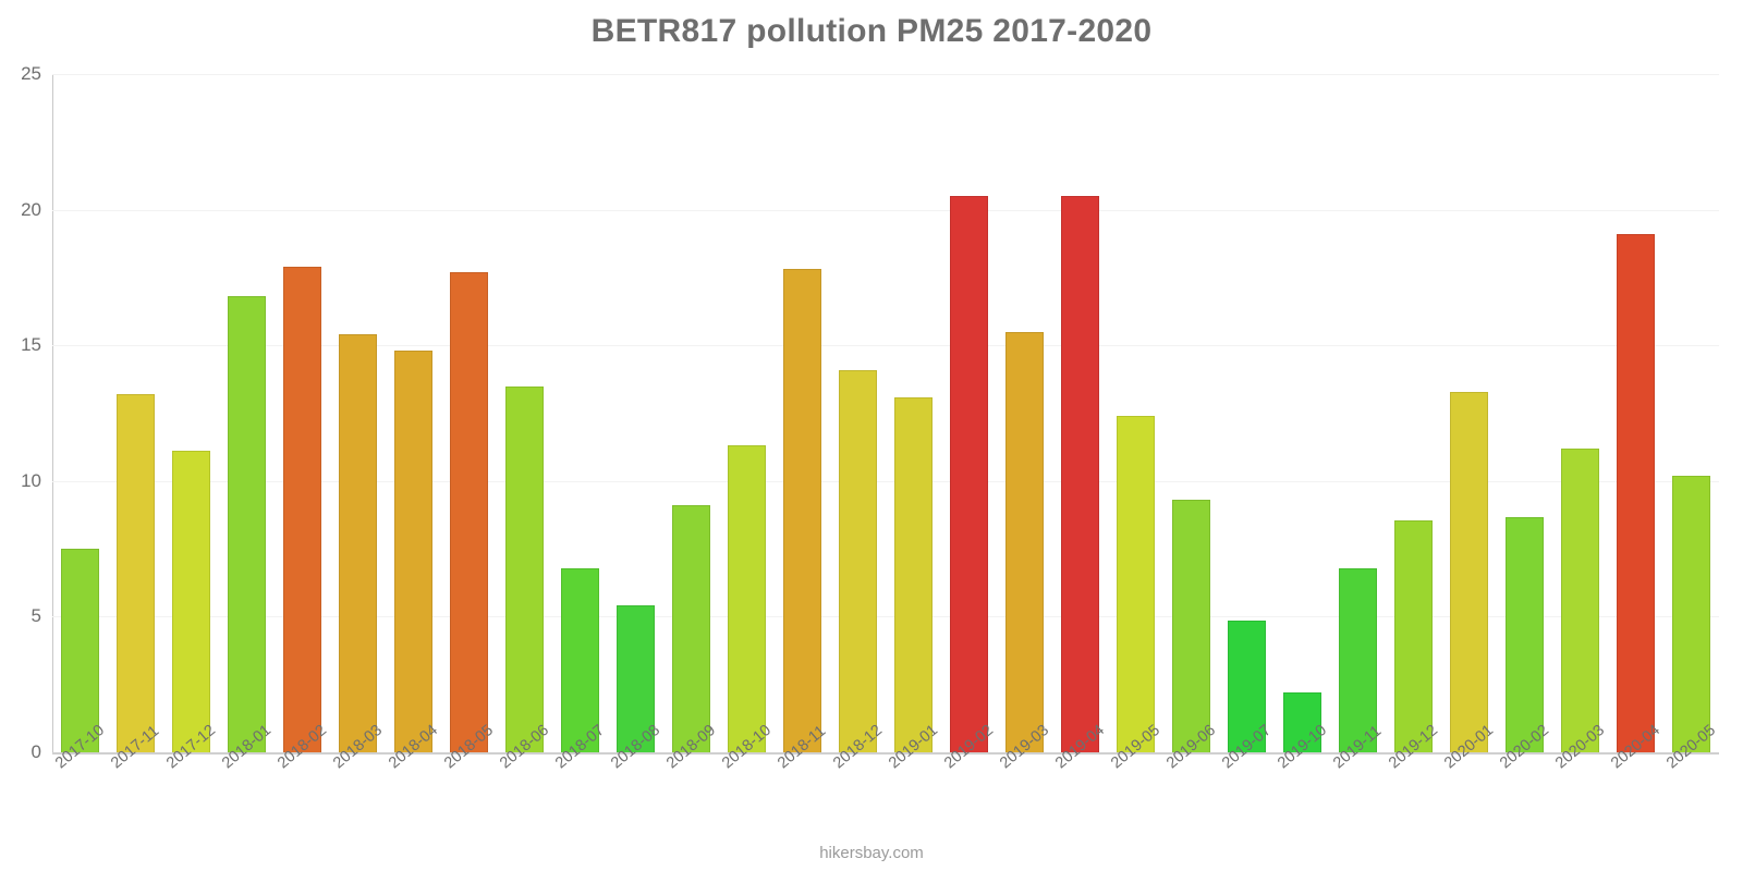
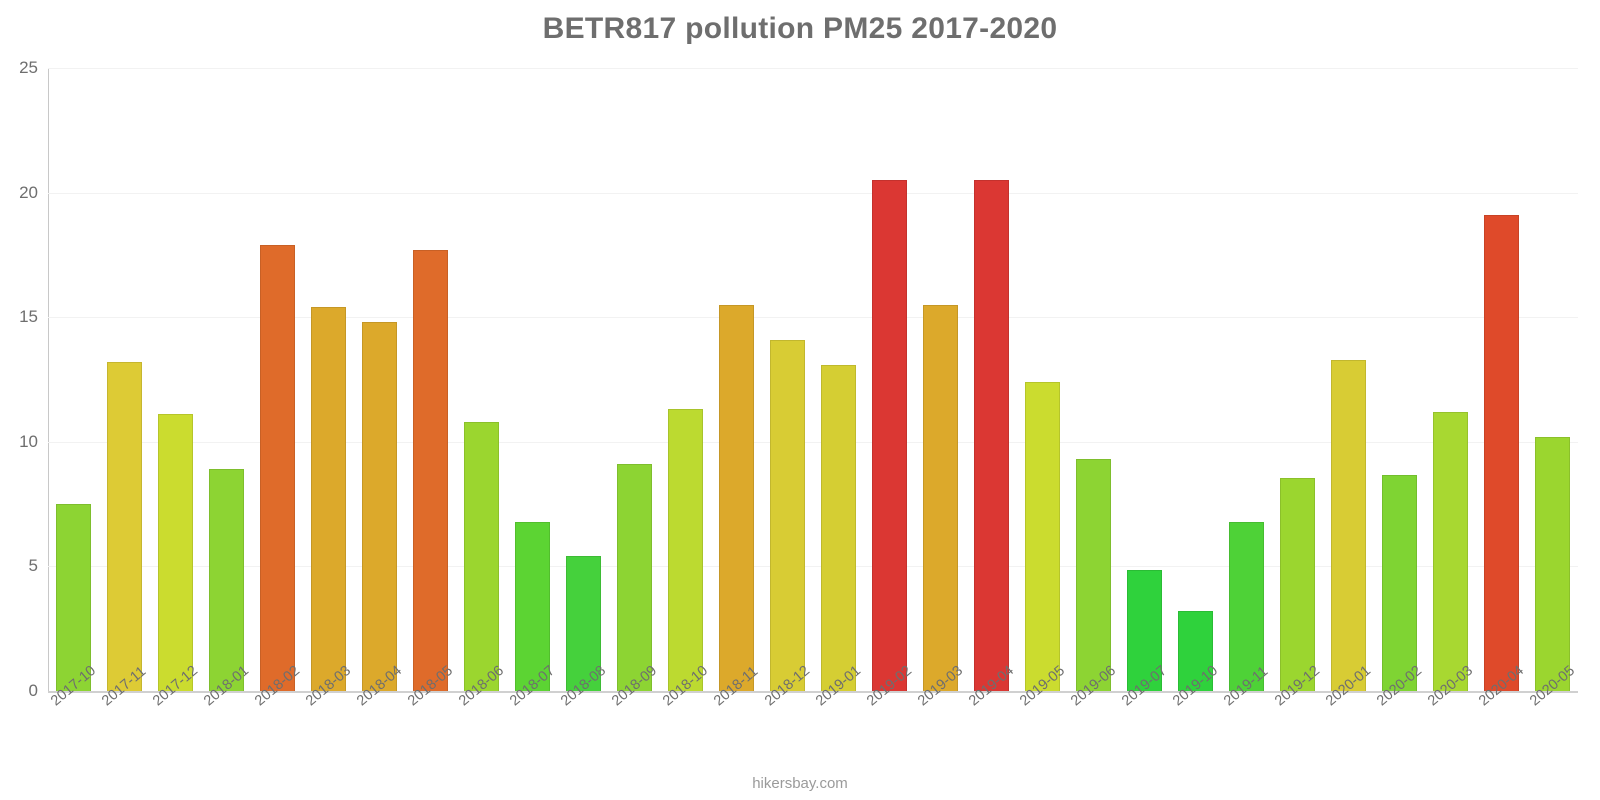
2018-01: 16.8 -> 8.9
2018-06: 13.5 -> 10.8
2018-11: 17.8 -> 15.5
2019-10: 2.2 -> 3.2
